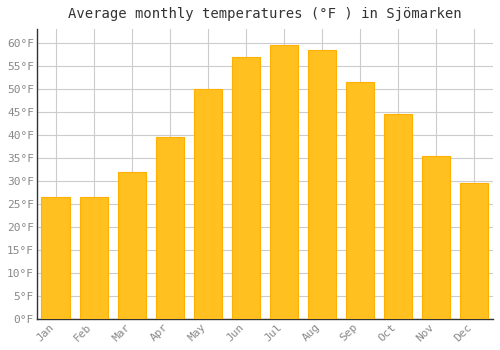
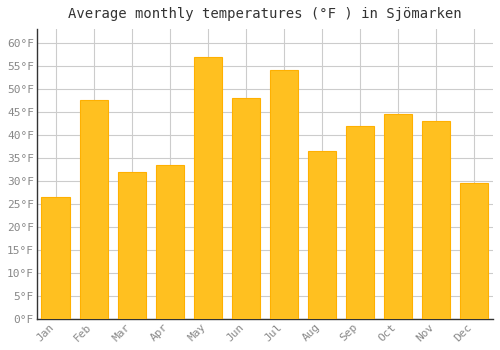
Feb: 26.5°F -> 47.5°F
Apr: 39.5°F -> 33.5°F
May: 50.0°F -> 57.0°F
Jun: 57.0°F -> 48.0°F
Jul: 59.5°F -> 54.0°F
Aug: 58.5°F -> 36.5°F
Sep: 51.5°F -> 42.0°F
Nov: 35.5°F -> 43.0°F
